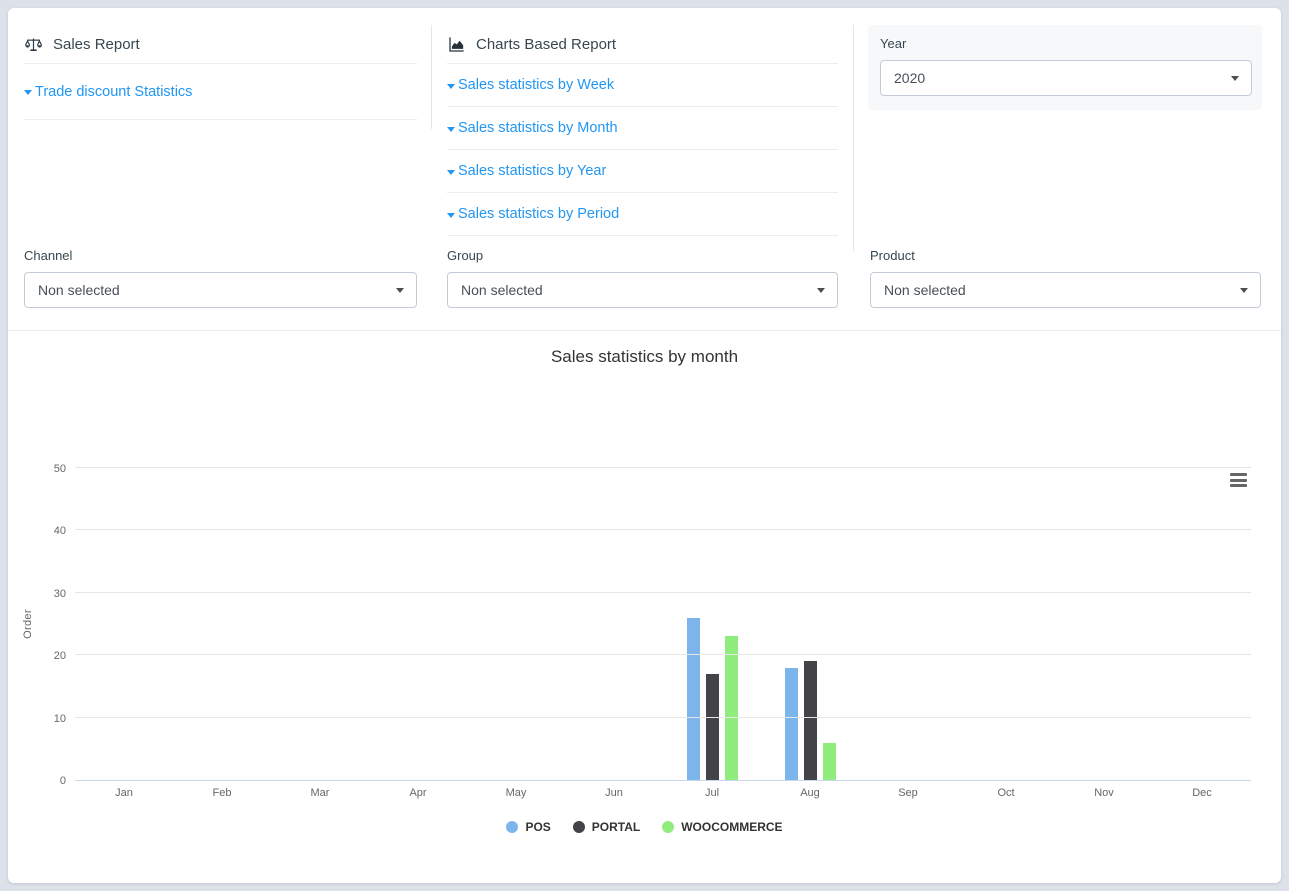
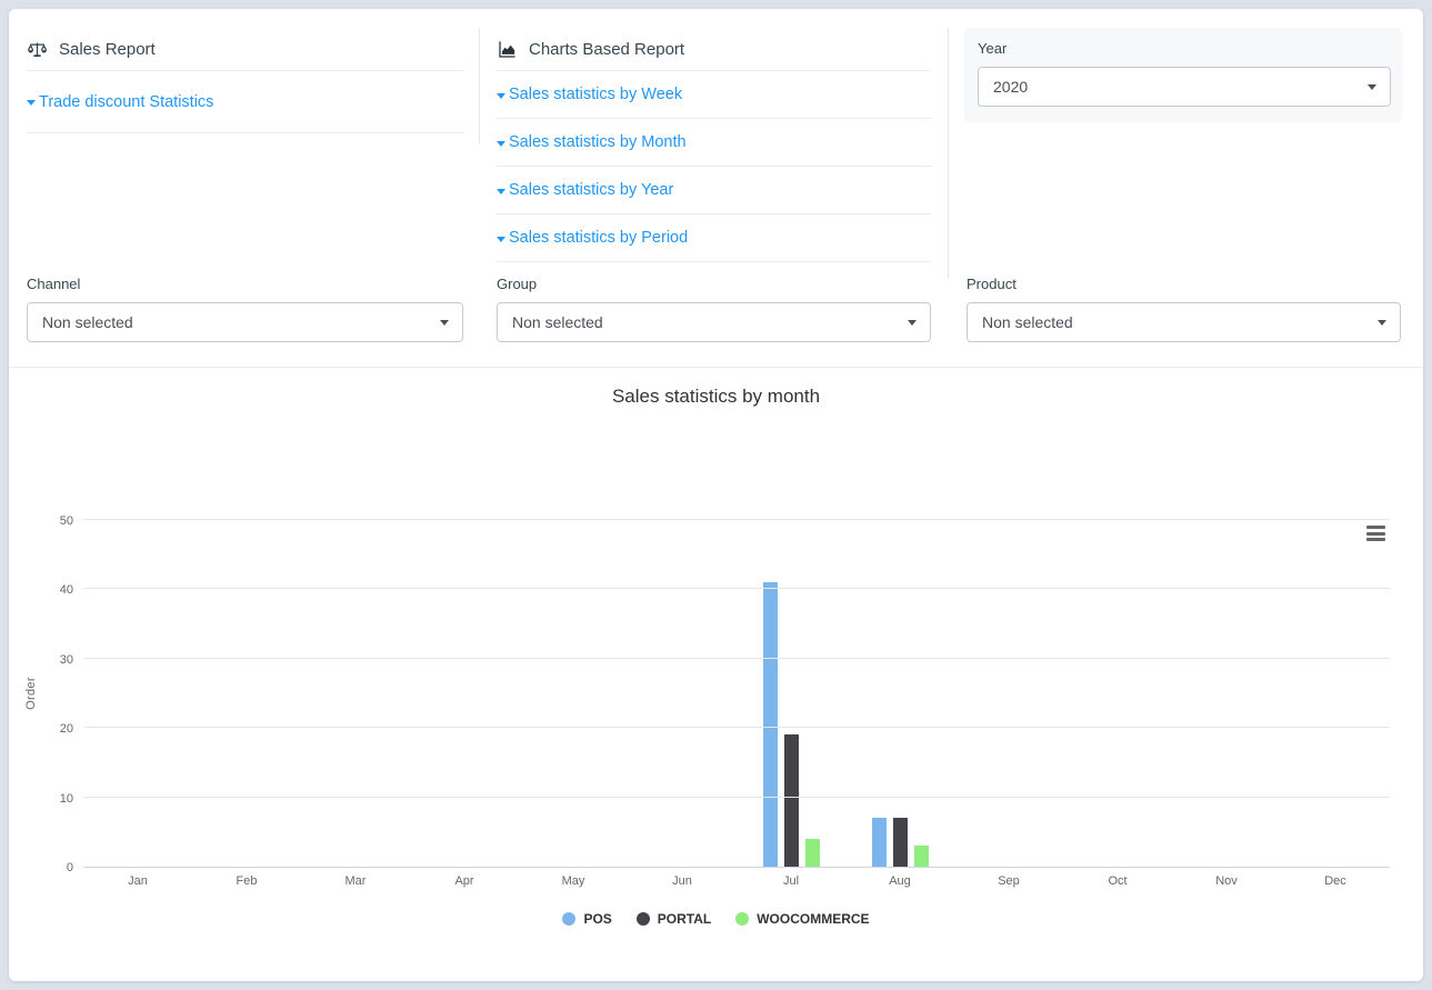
POS/Jul: 26 -> 41
PORTAL/Jul: 17 -> 19
WOOCOMMERCE/Jul: 23 -> 4
POS/Aug: 18 -> 7
PORTAL/Aug: 19 -> 7
WOOCOMMERCE/Aug: 6 -> 3
